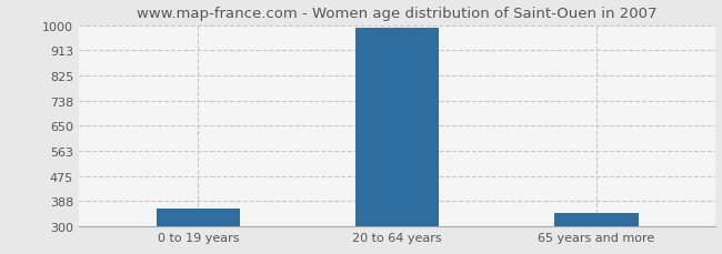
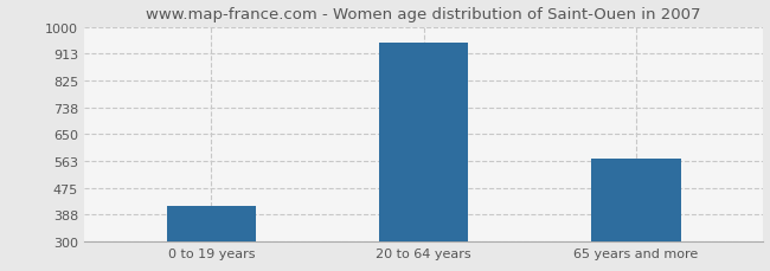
0 to 19 years: 362 -> 415
20 to 64 years: 993 -> 950
65 years and more: 347 -> 570
